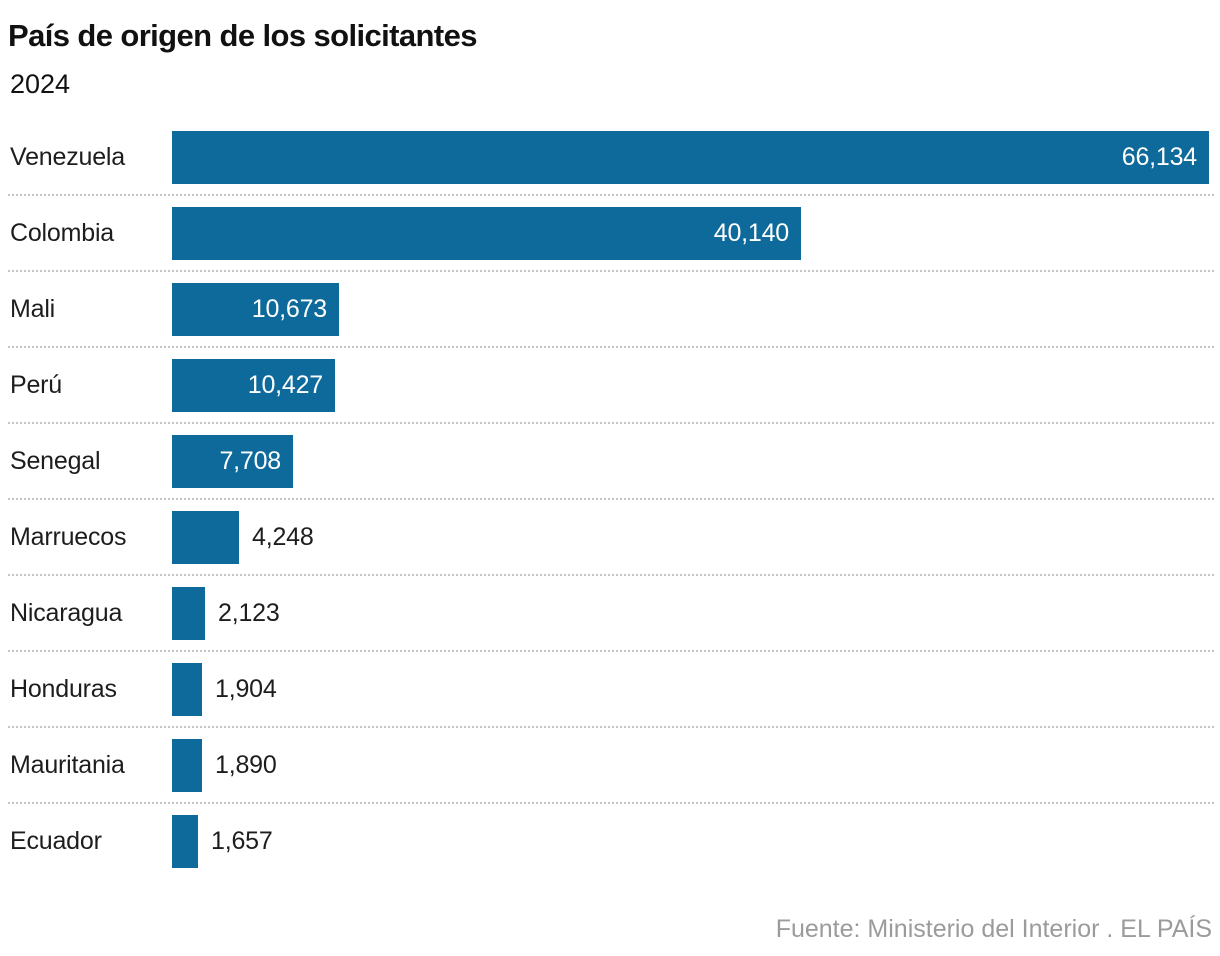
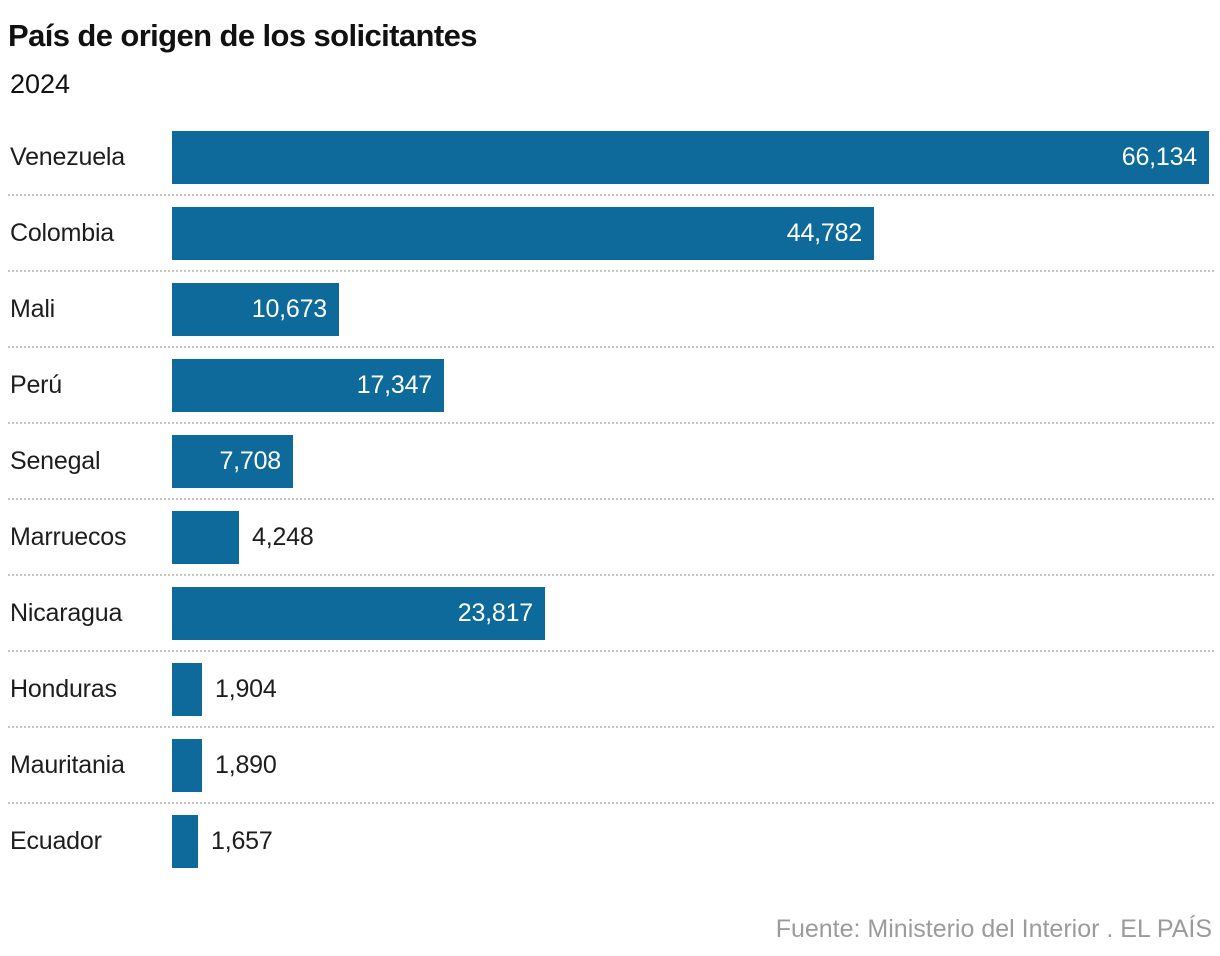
Colombia: 40,140 -> 44,782
Perú: 10,427 -> 17,347
Nicaragua: 2,123 -> 23,817
